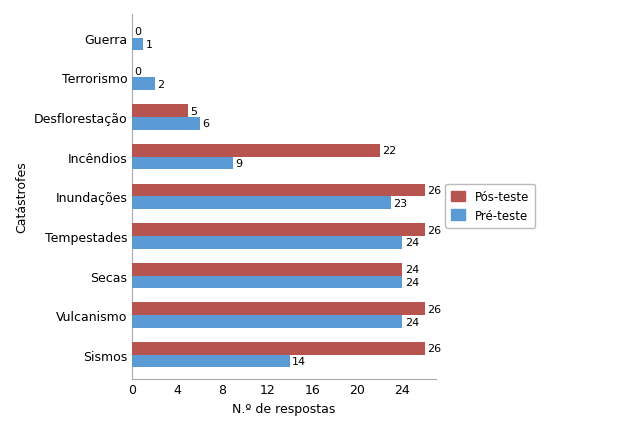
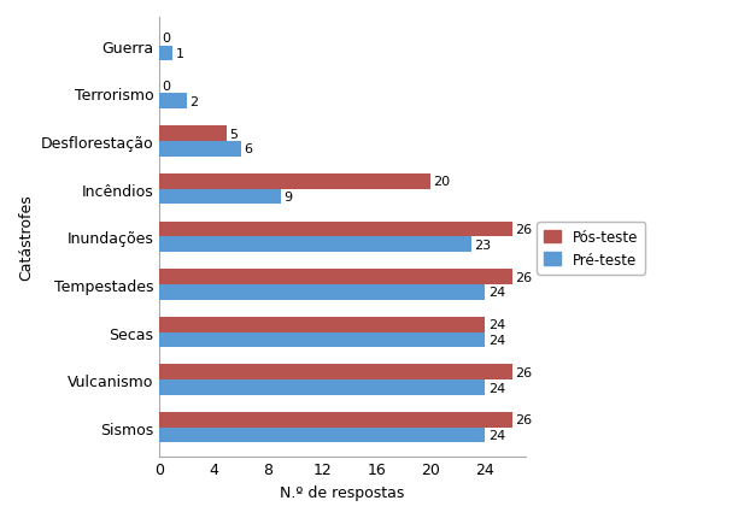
Pós-teste/Incêndios: 22 -> 20
Pré-teste/Sismos: 14 -> 24
